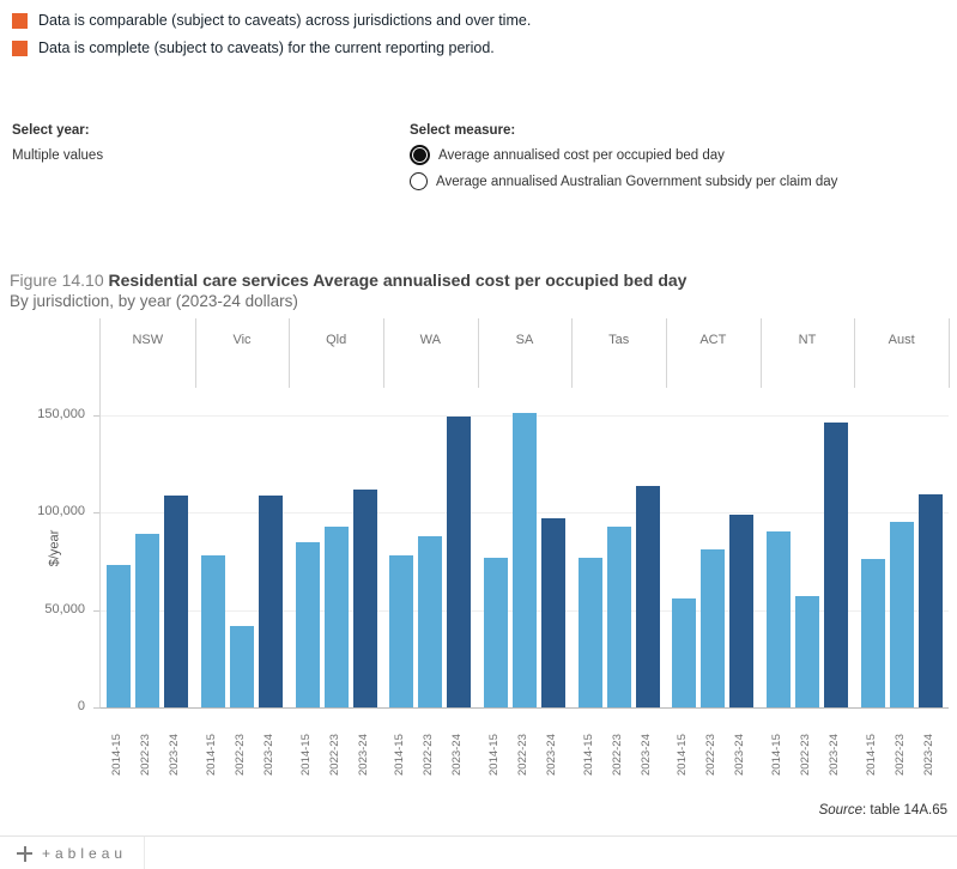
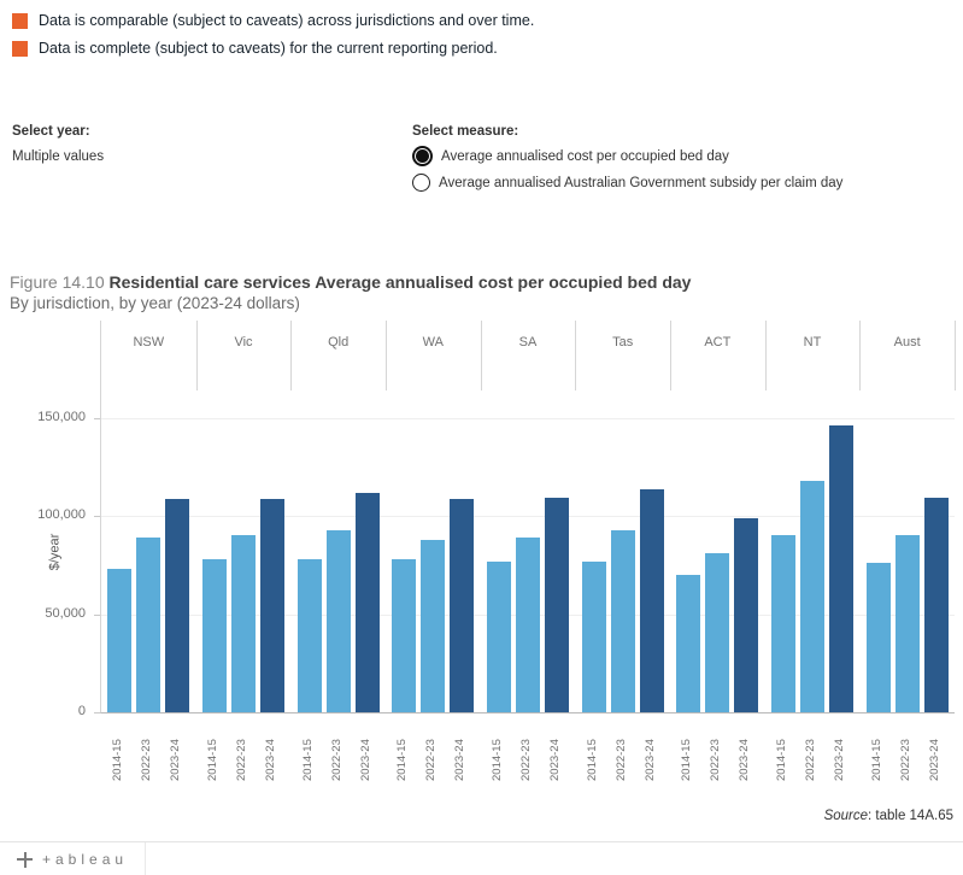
2022-23/Vic: 42000 -> 90000
2014-15/Qld: 85000 -> 78000
2023-24/WA: 149000 -> 109000
2022-23/SA: 151000 -> 89000
2023-24/SA: 97000 -> 110000
2014-15/ACT: 56000 -> 70000
2022-23/NT: 57000 -> 118000
2022-23/Aust: 95000 -> 90000
